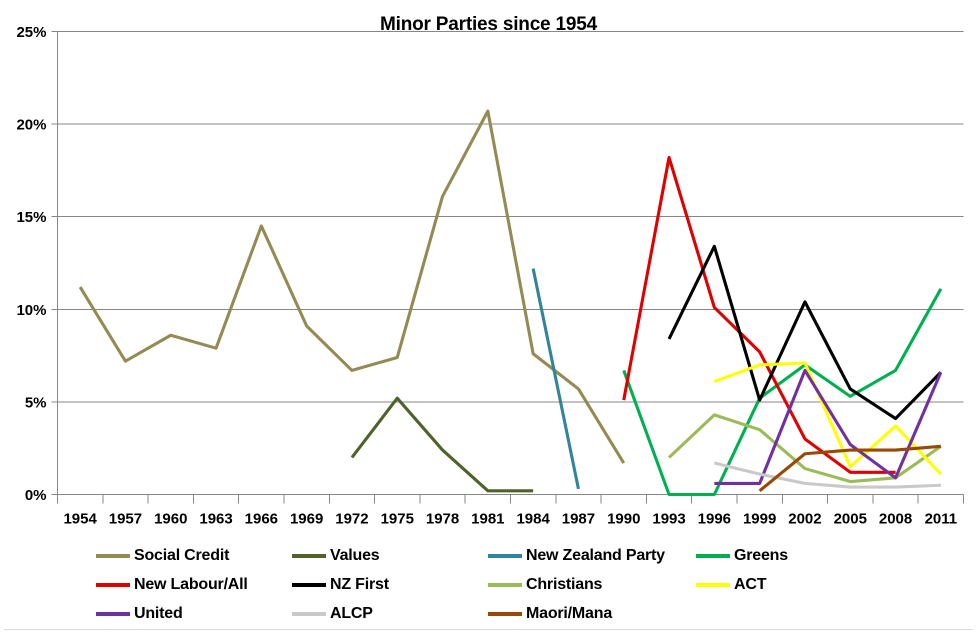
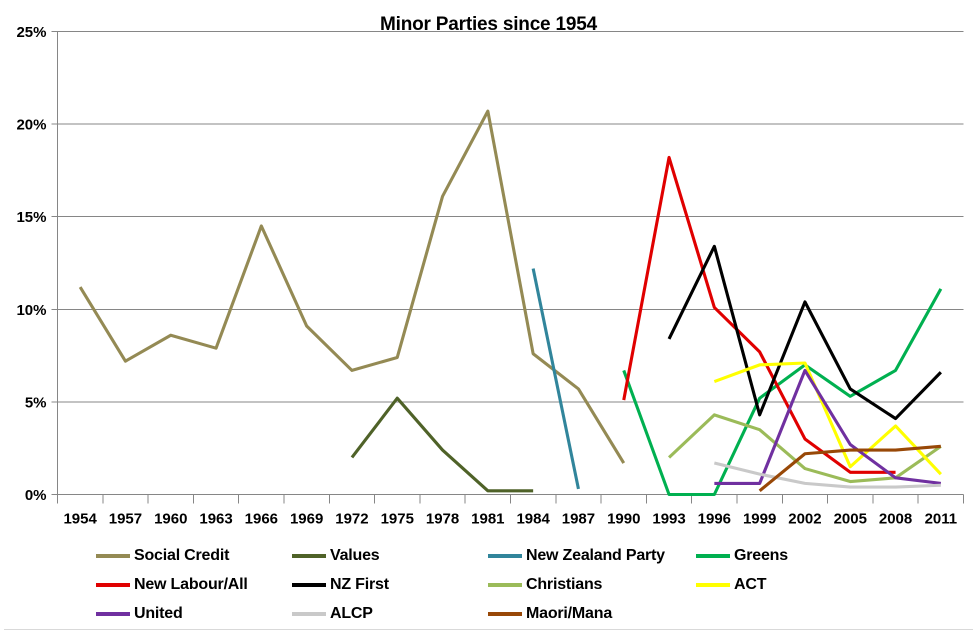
NZ First/1999: 5.1% -> 4.3%
United/2011: 6.6% -> 0.6%
